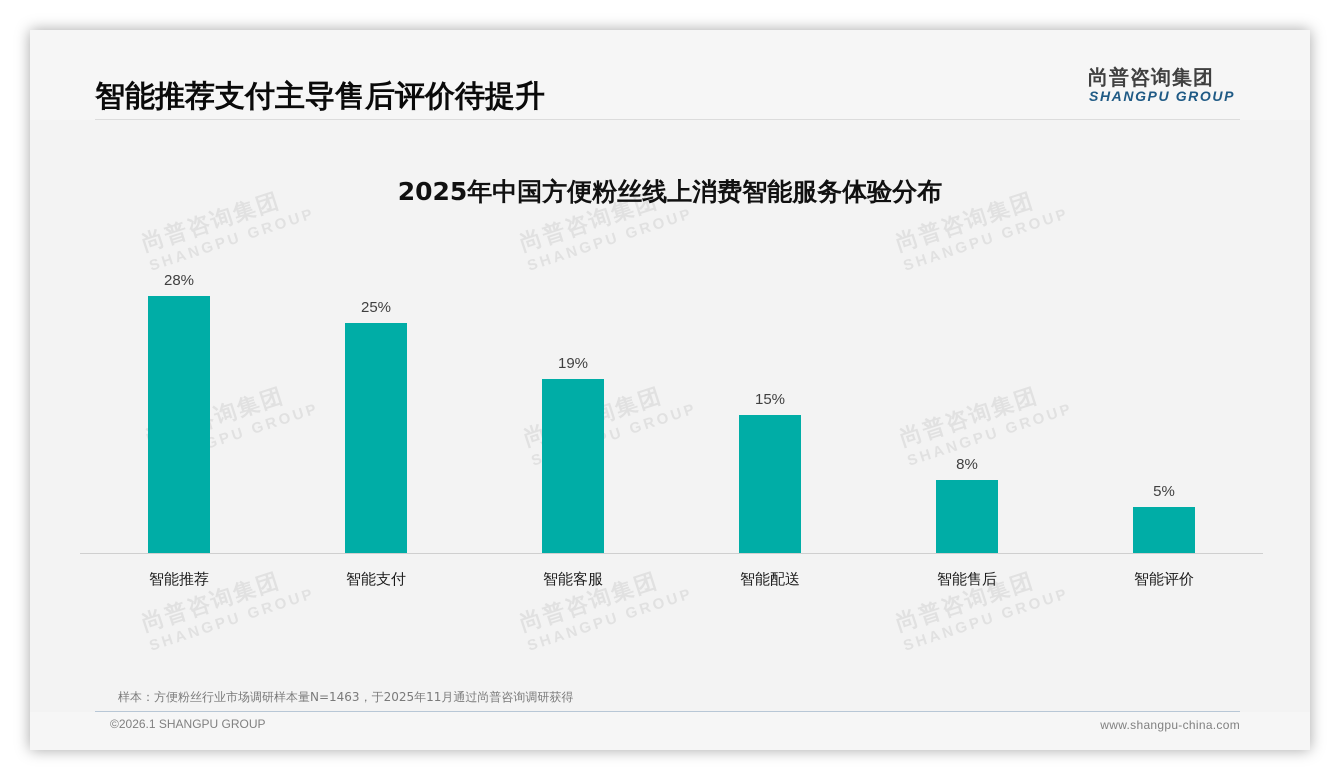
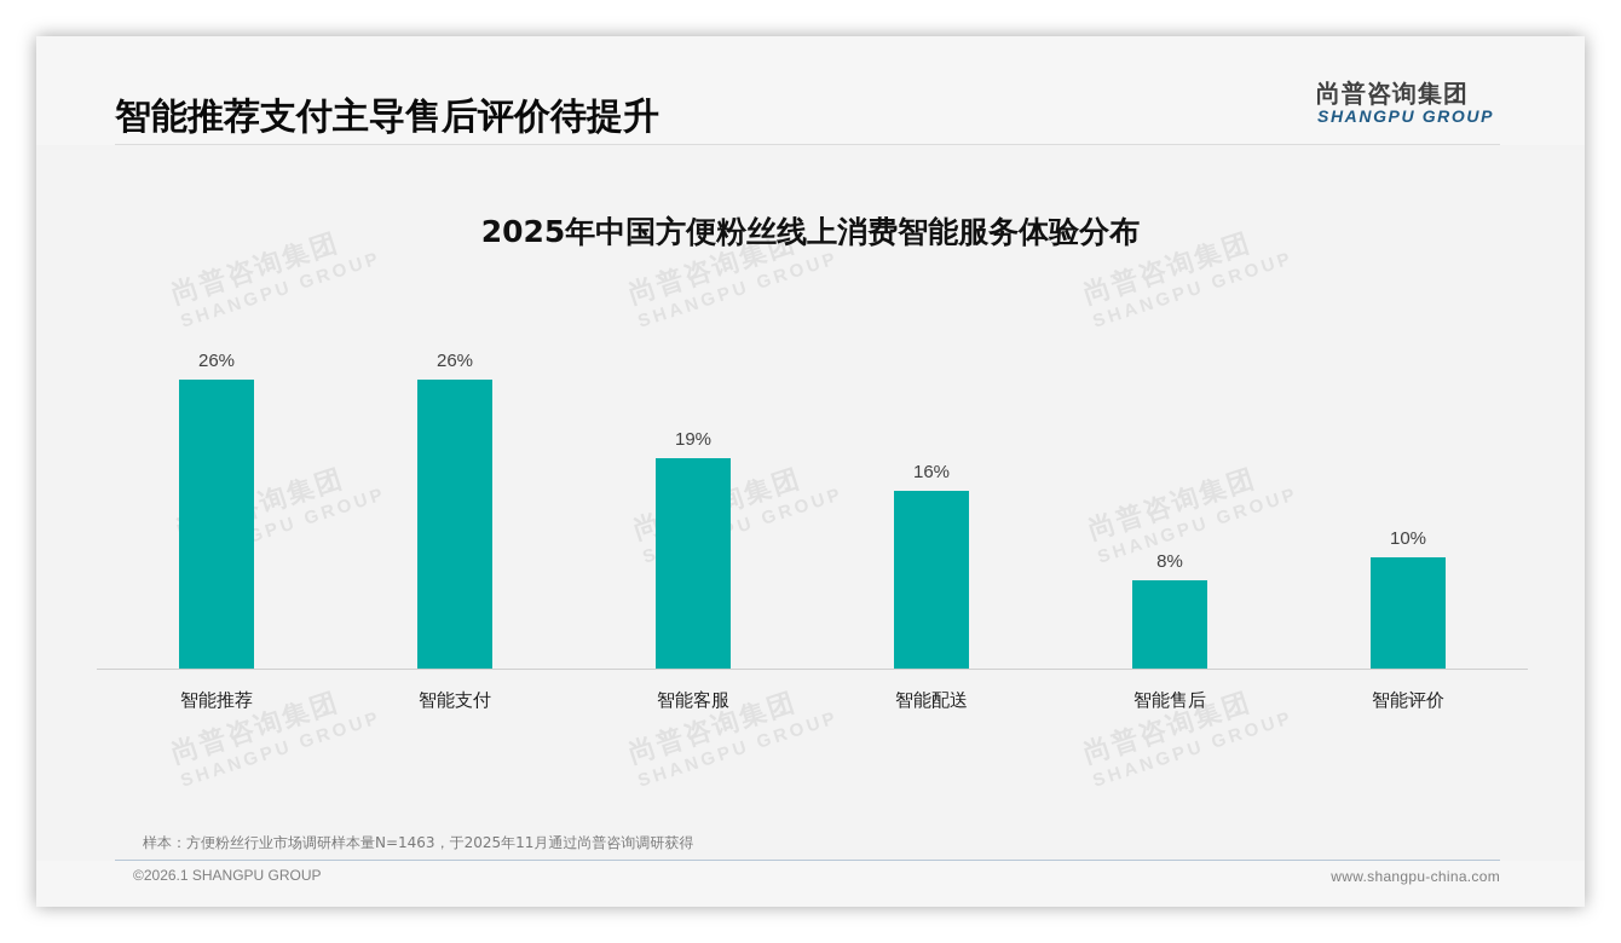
智能推荐: 28% -> 26%
智能支付: 25% -> 26%
智能配送: 15% -> 16%
智能评价: 5% -> 10%
